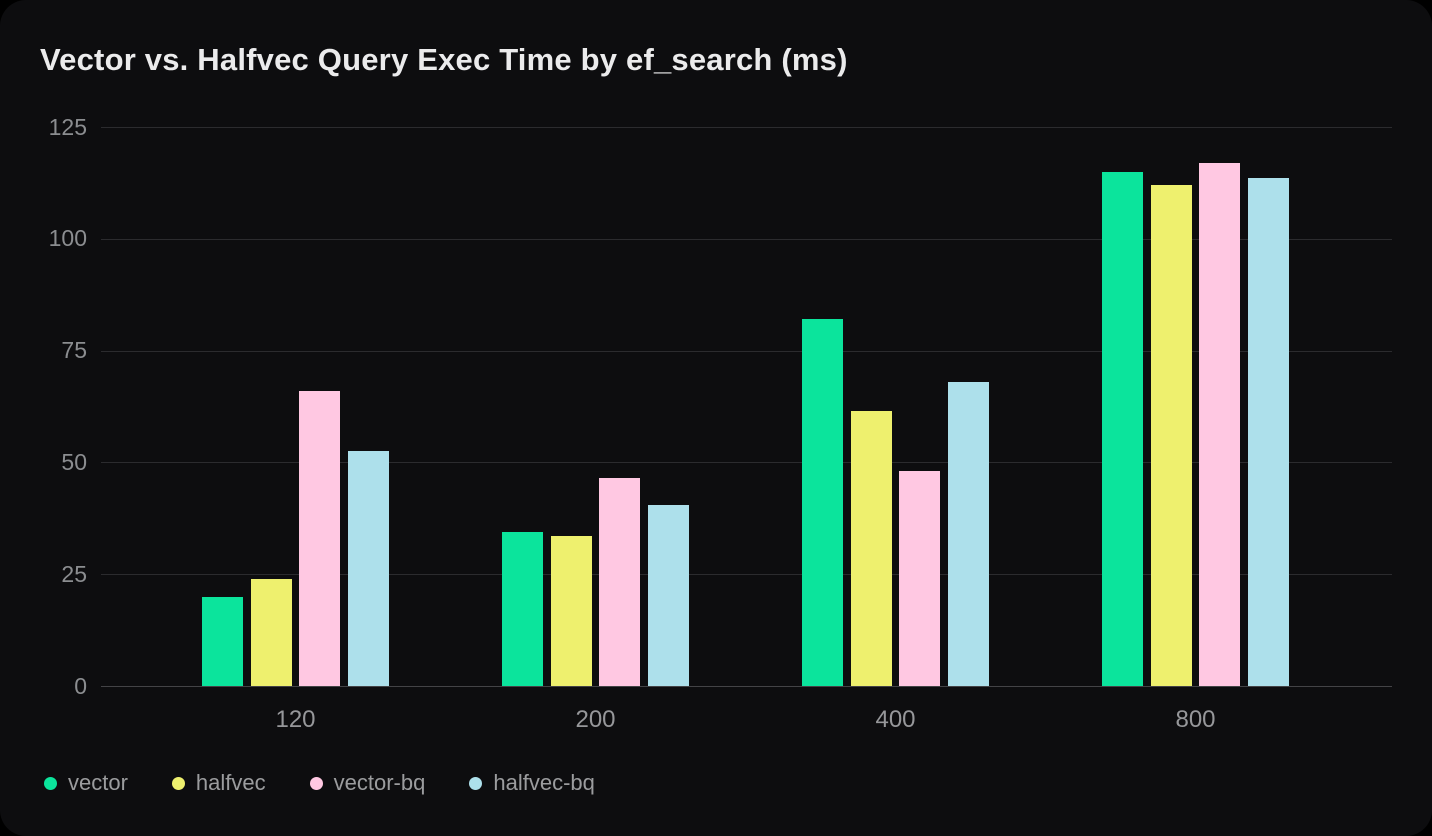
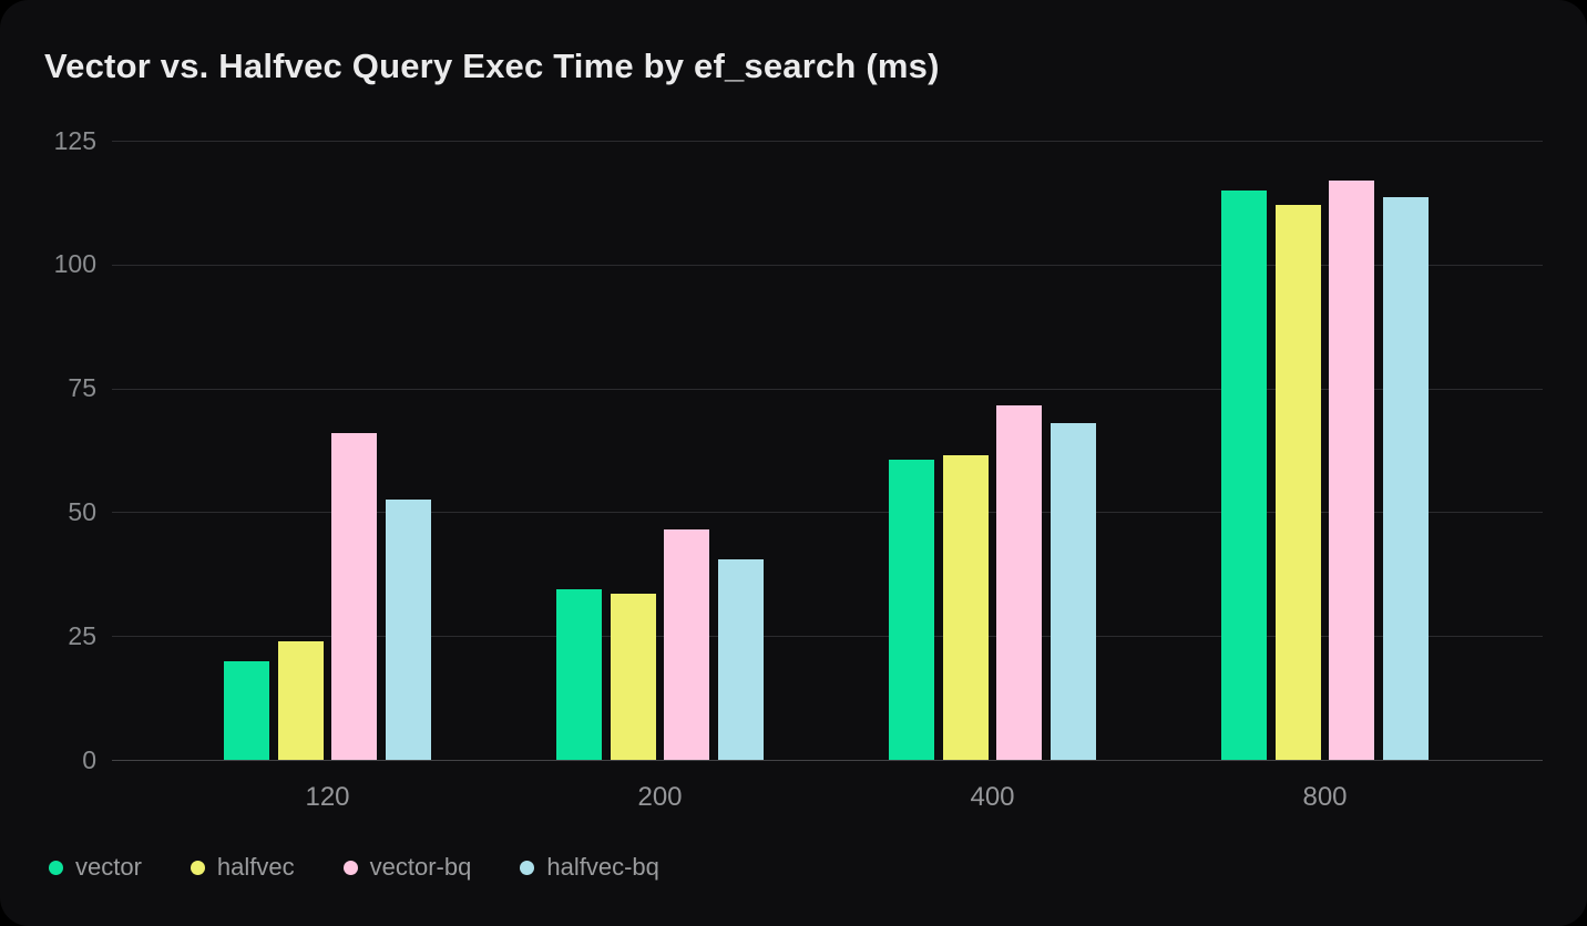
vector/400: 82 -> 60
vector-bq/400: 48 -> 72
